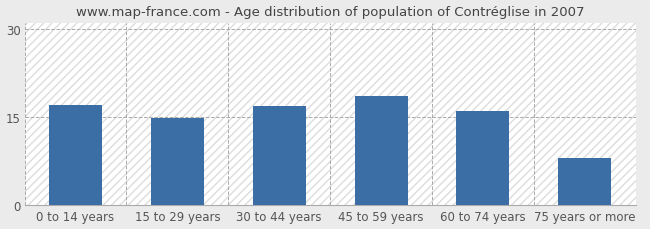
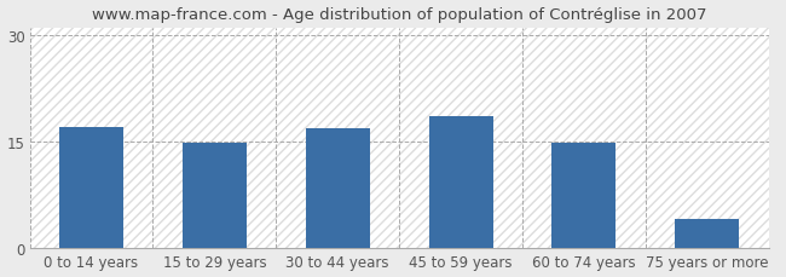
60 to 74 years: 16.0 -> 14.8
75 years or more: 8.0 -> 4.0
